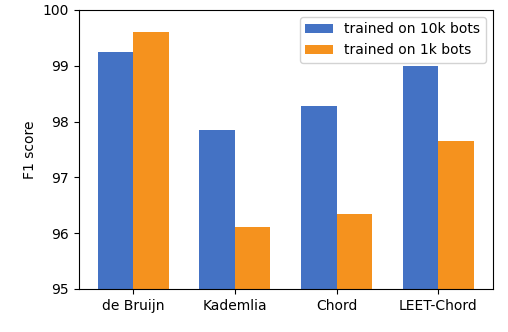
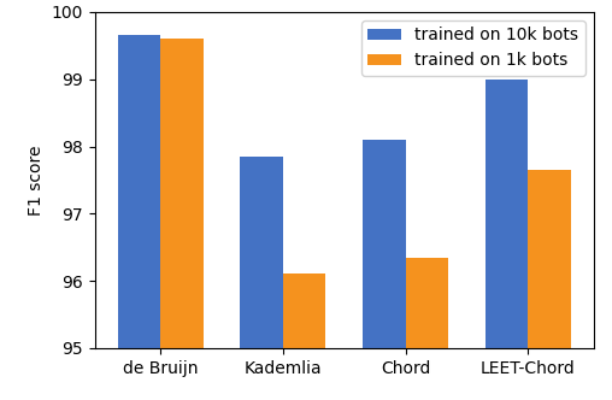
trained on 10k bots/de Bruijn: 99.24 -> 99.65
trained on 10k bots/Chord: 98.28 -> 98.10
